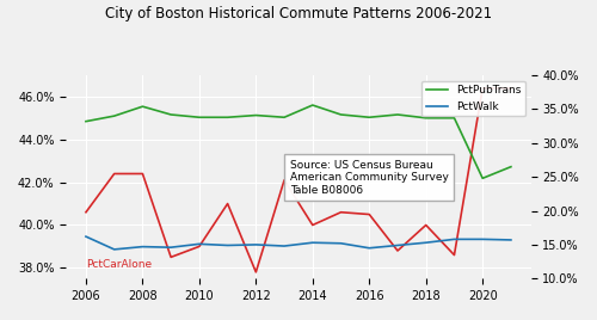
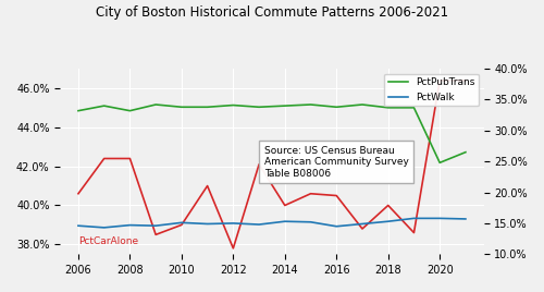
PctWalk/2006: 16.2% -> 14.6%
PctPubTrans/2008: 35.4% -> 33.2%
PctPubTrans/2014: 35.6% -> 34.0%
